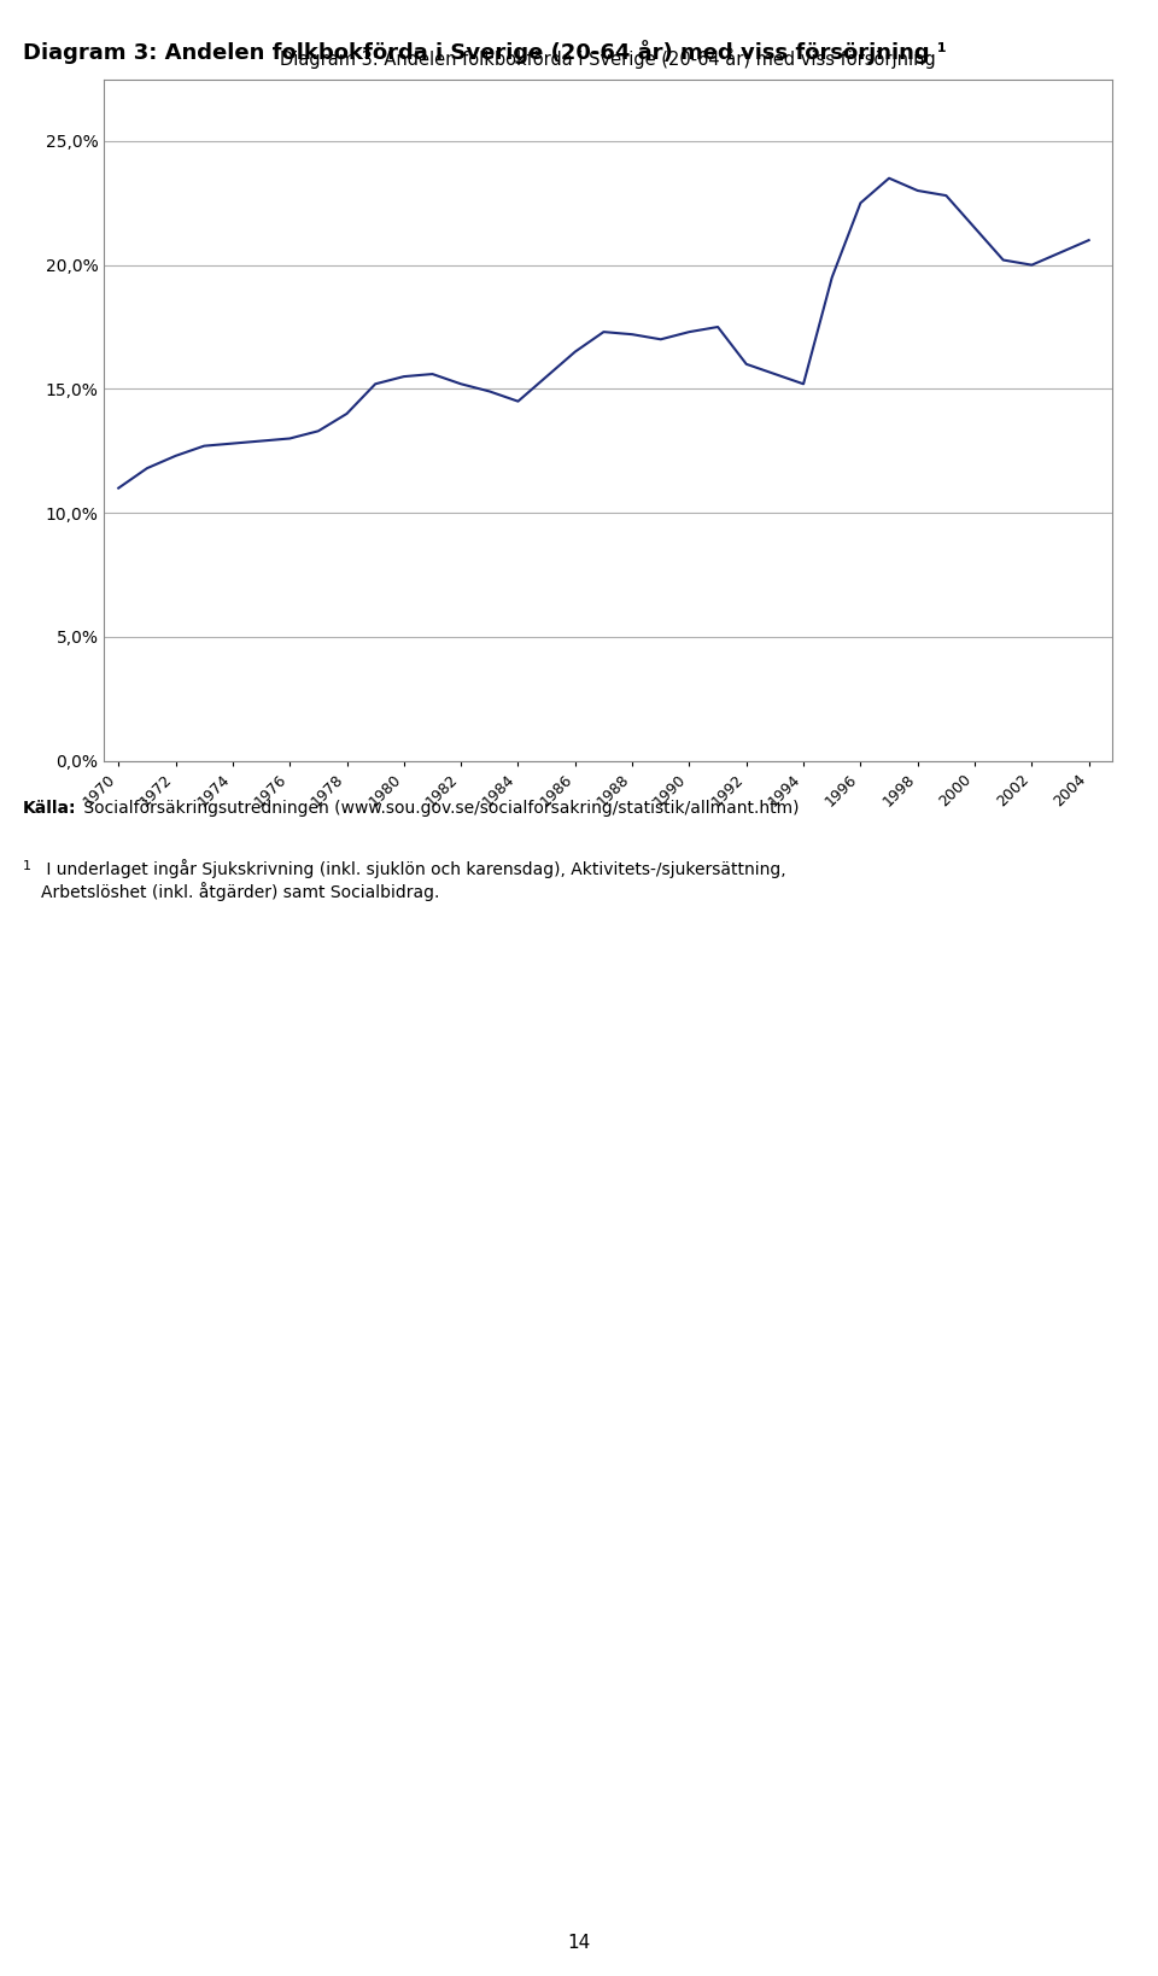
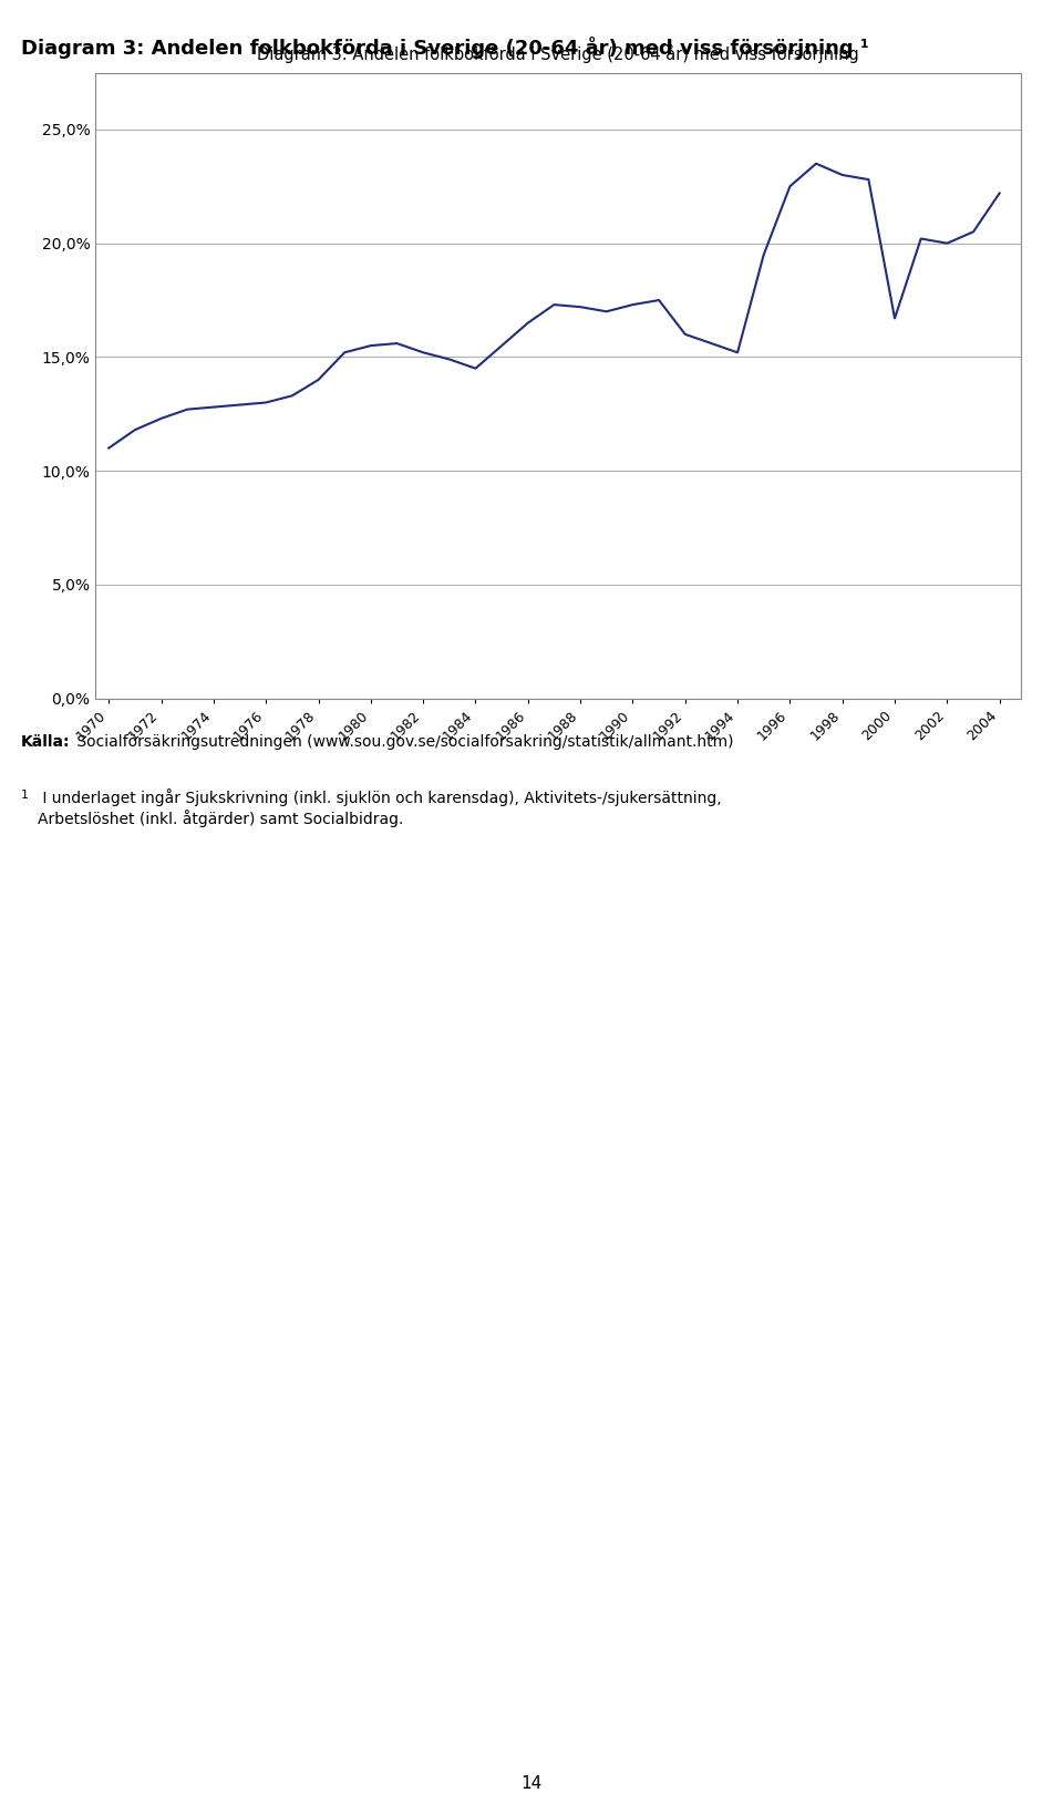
2000: 21,5% -> 16,7%
2004: 21,0% -> 22,2%
